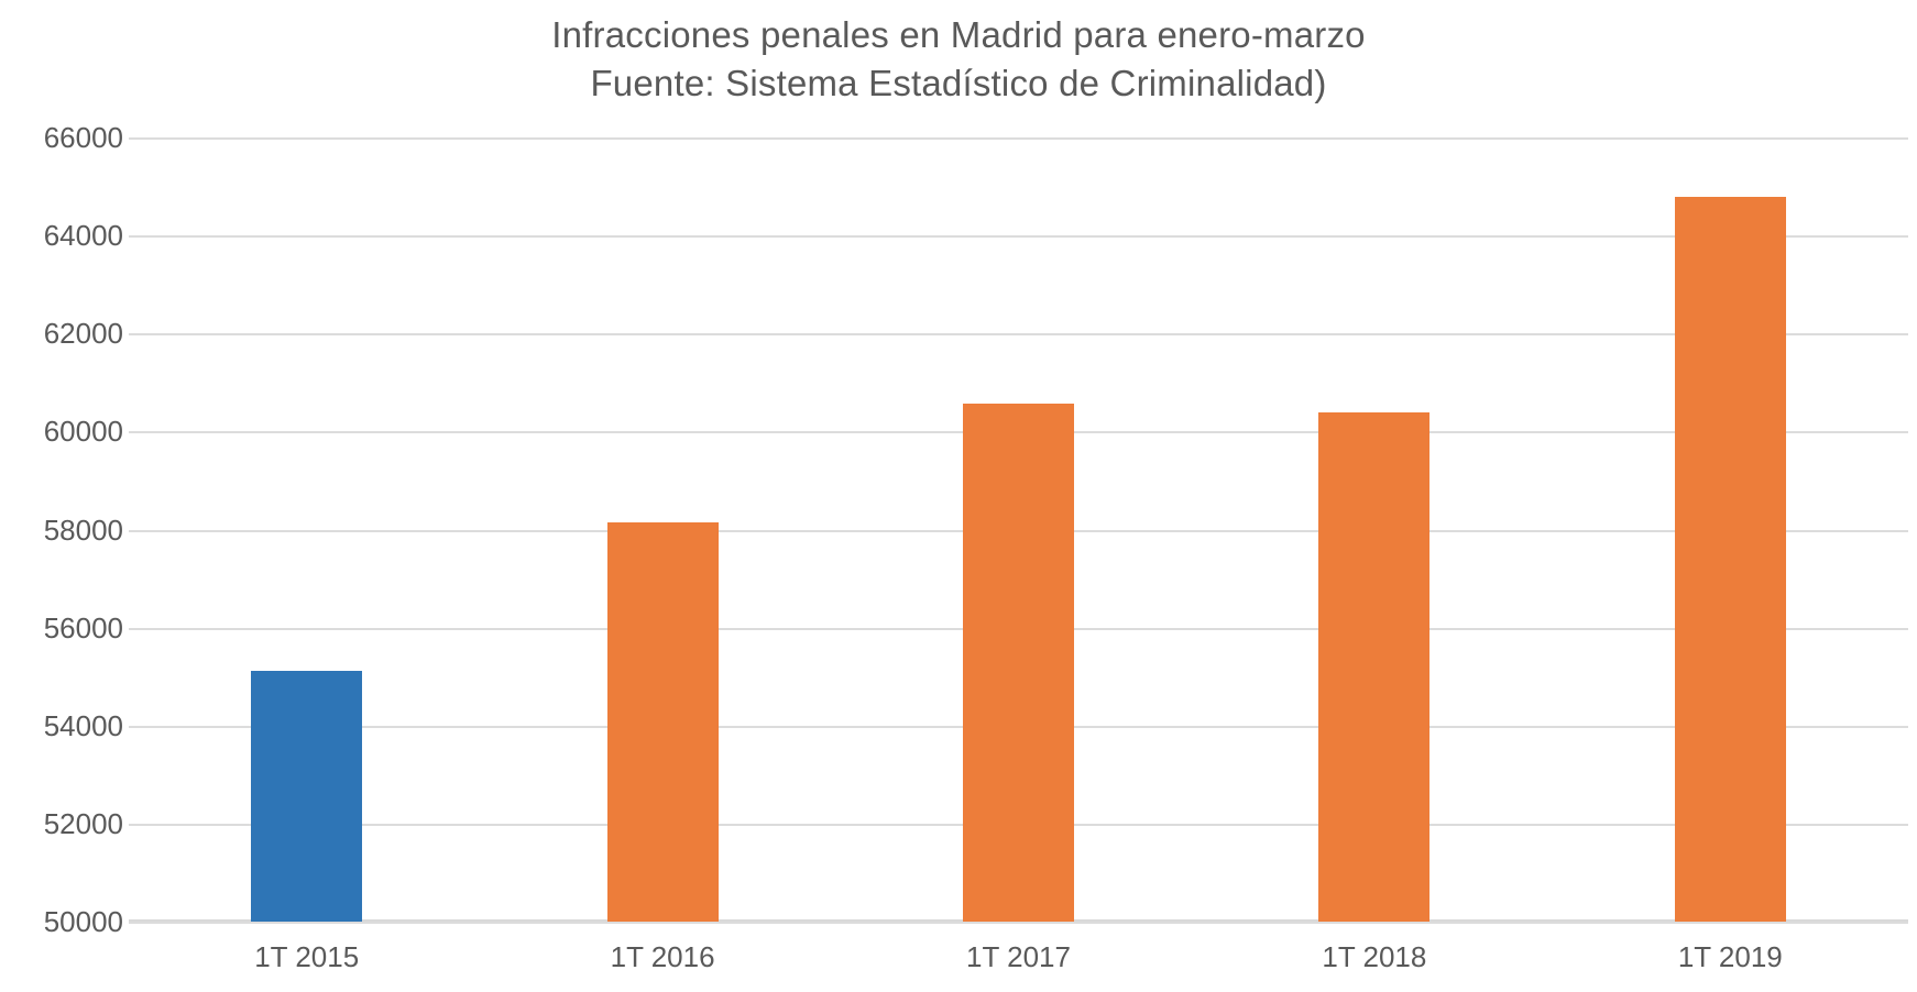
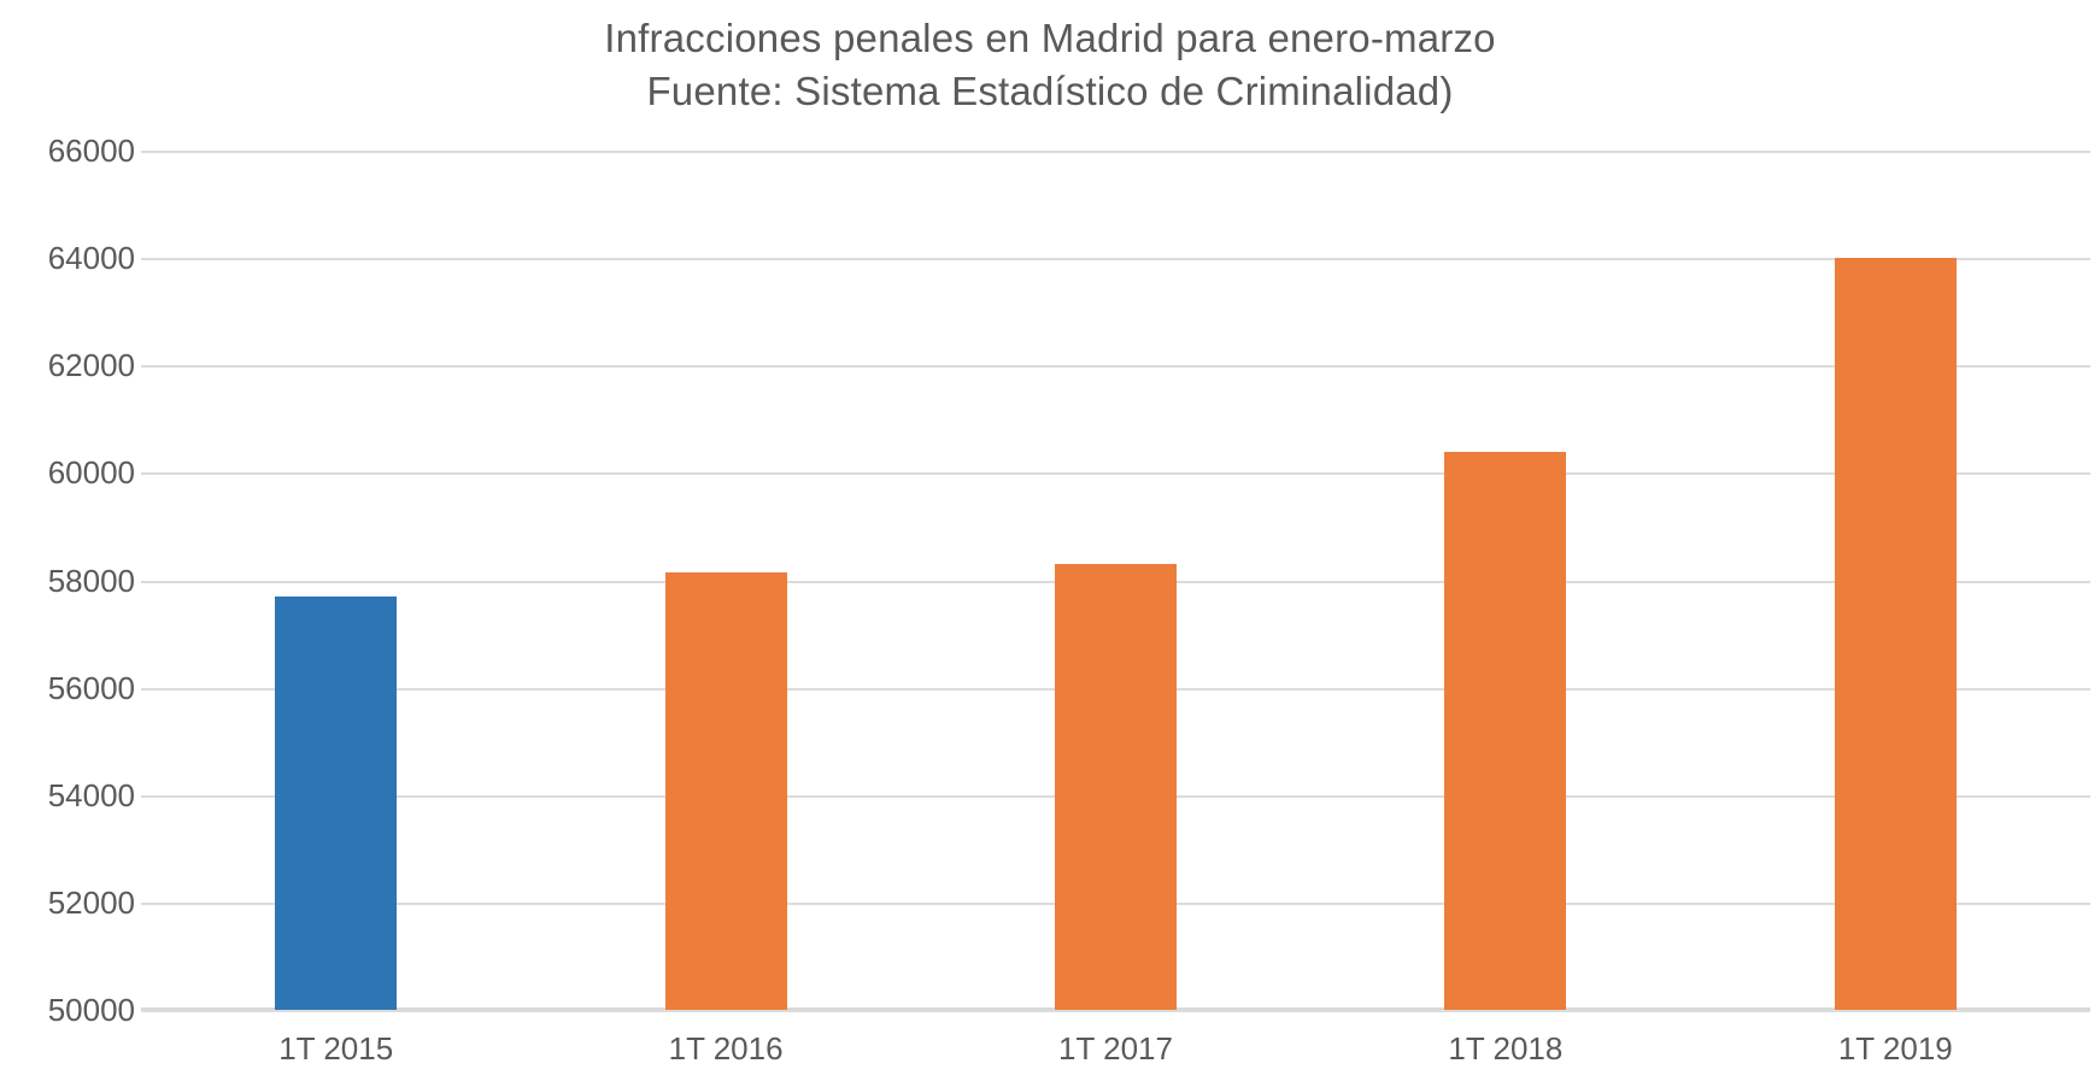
1T 2015: 55100 -> 57700
1T 2017: 60600 -> 58300
1T 2019: 64800 -> 64000
